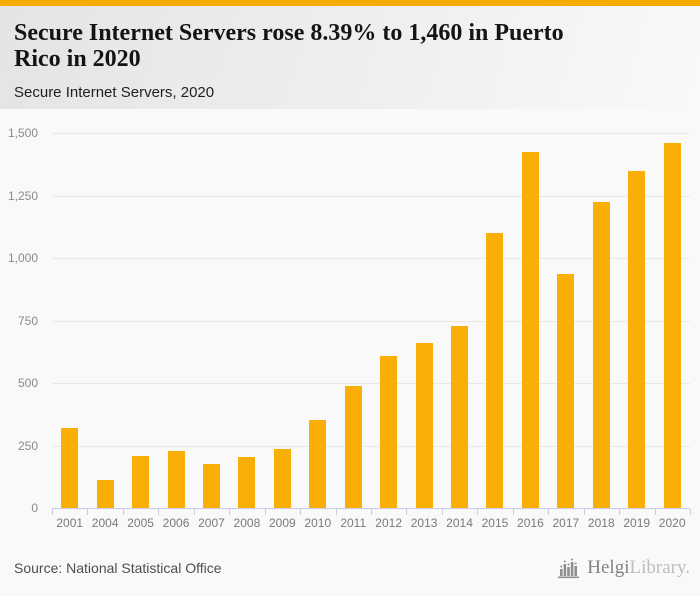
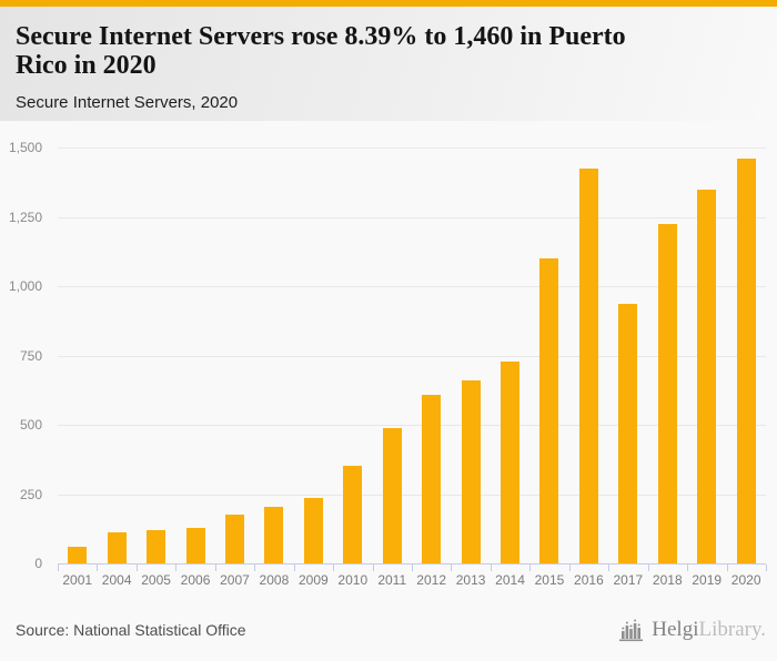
2001: 320 -> 60
2005: 210 -> 120
2006: 230 -> 130
